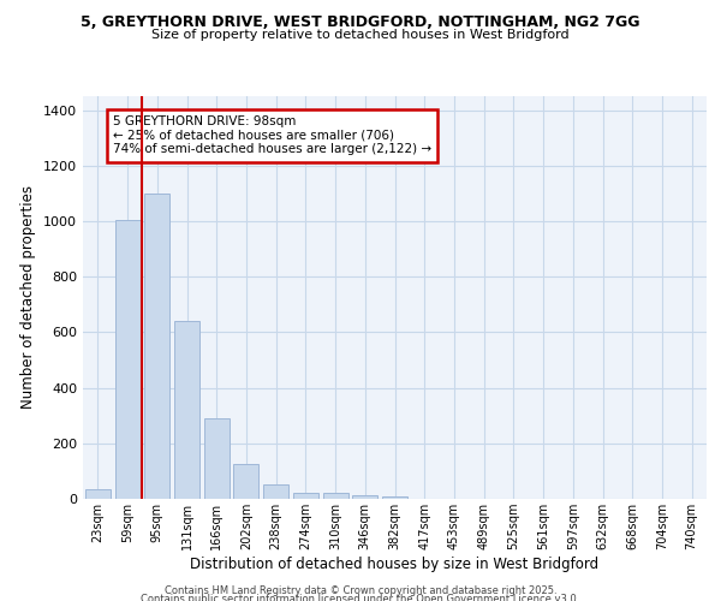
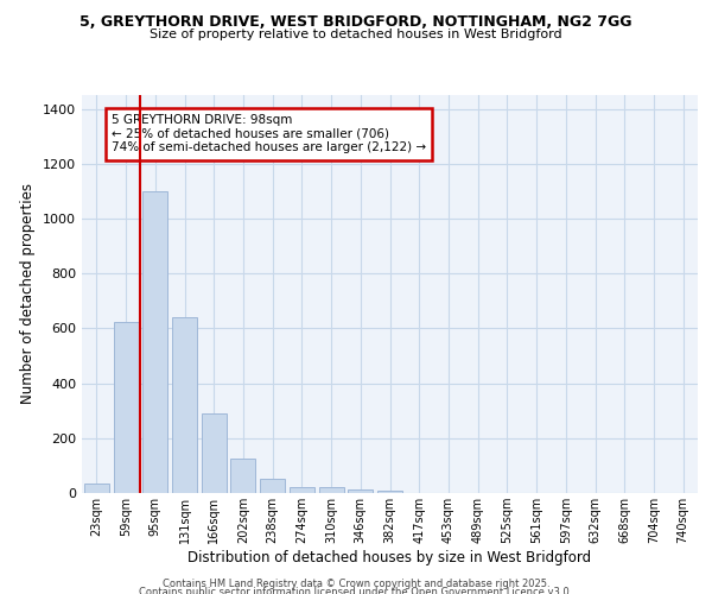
59sqm: 1005 -> 625
